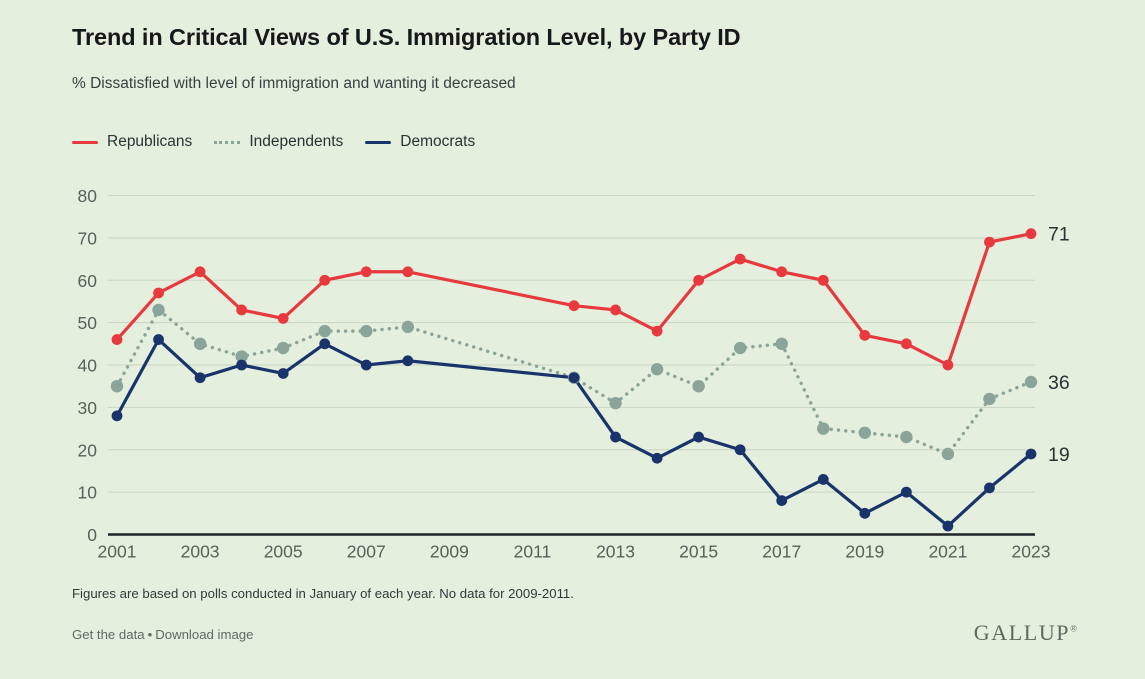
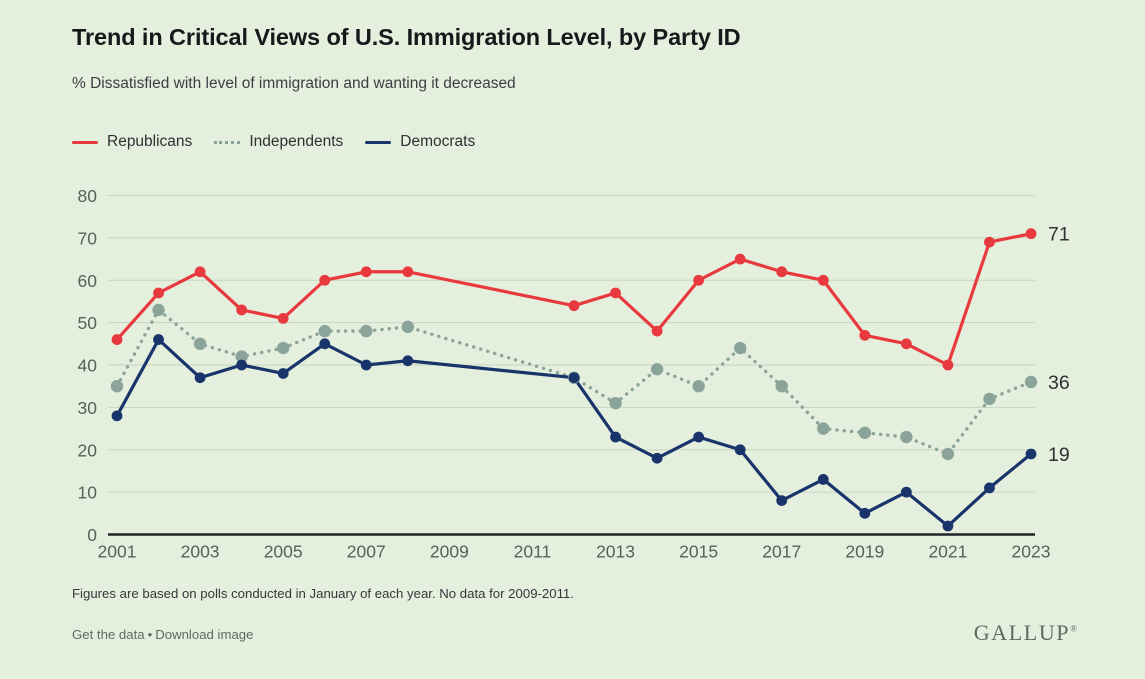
Republicans/2013: 53 -> 57
Independents/2017: 45 -> 35
